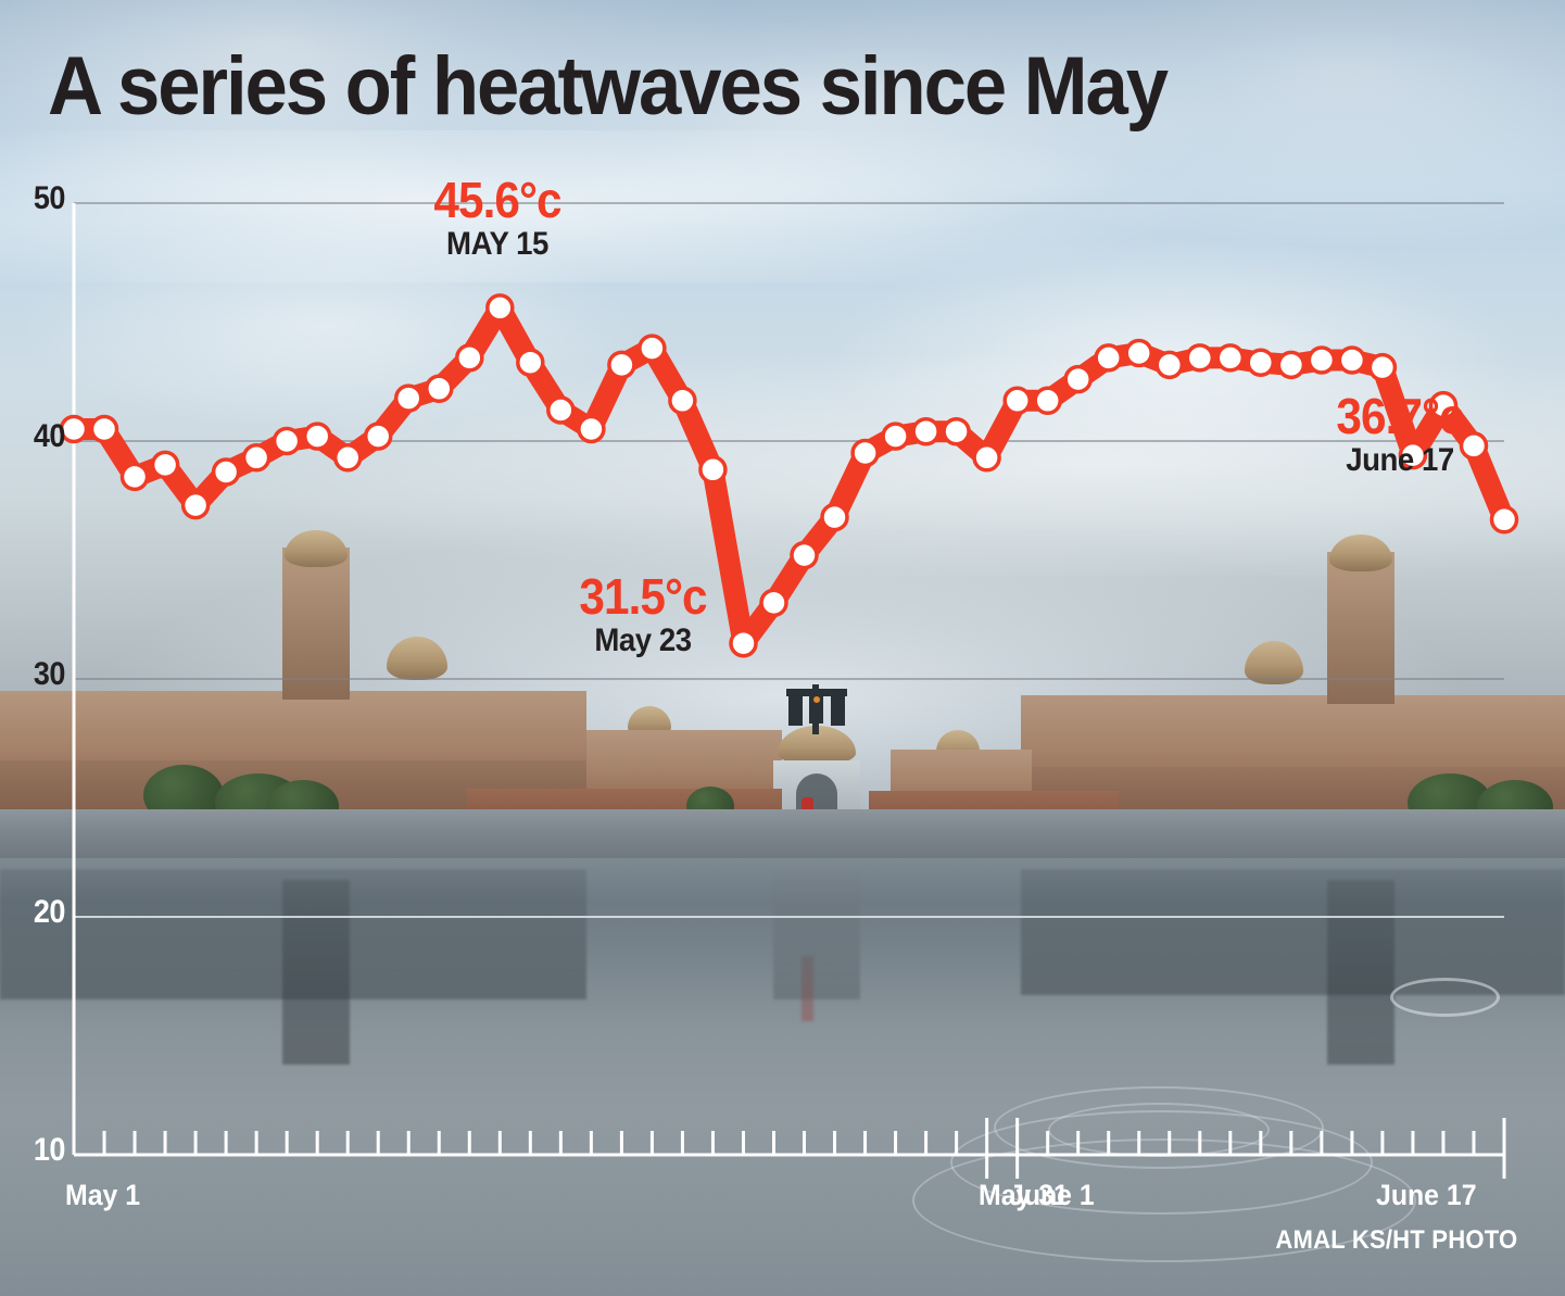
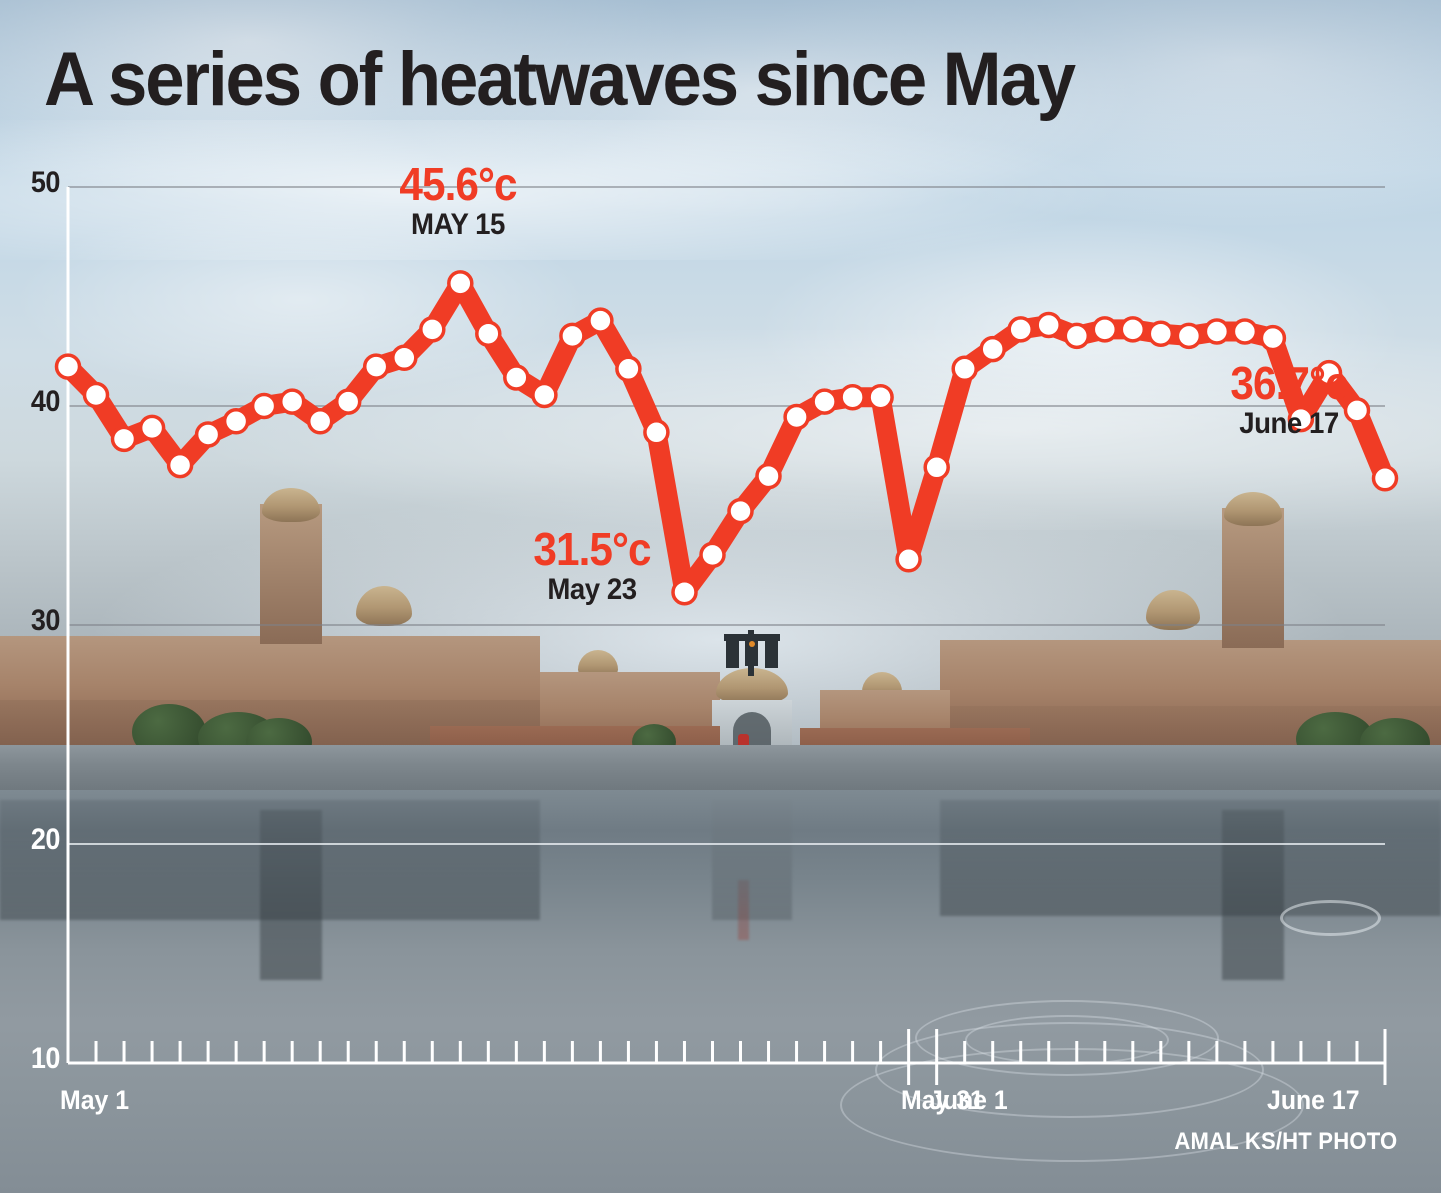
May 1: 40.5 -> 41.8
May 31: 39.3 -> 33.0
June 1: 41.7 -> 37.2
